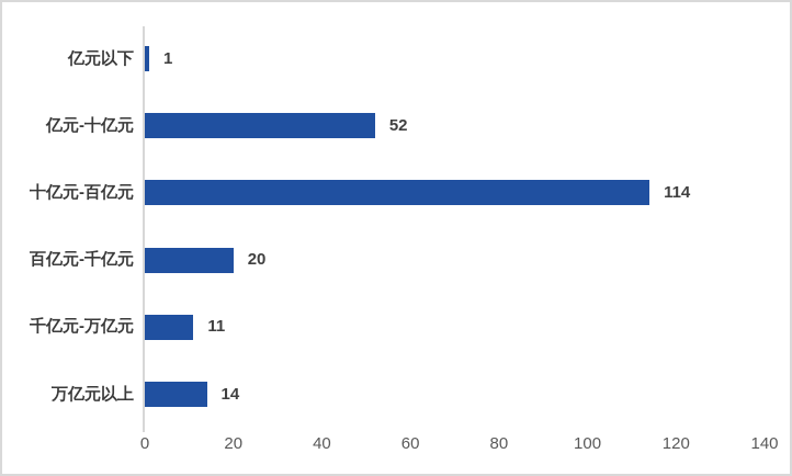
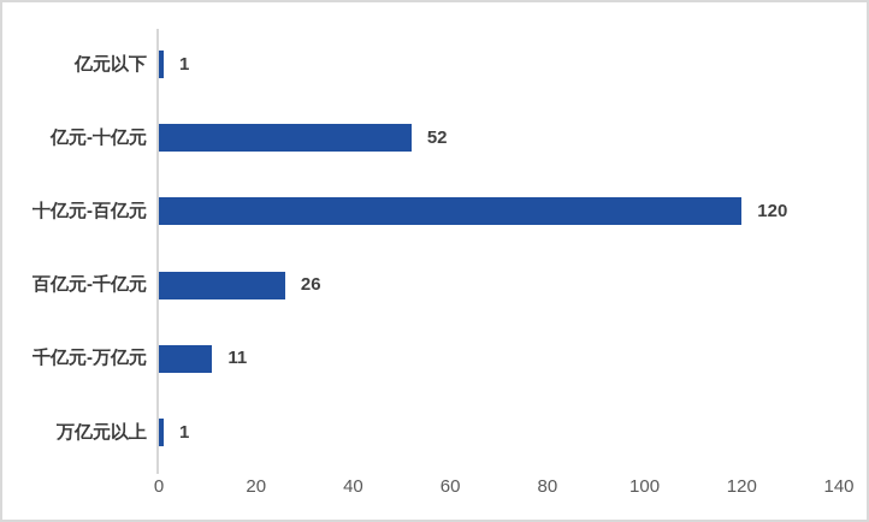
十亿元-百亿元: 114 -> 120
百亿元-千亿元: 20 -> 26
万亿元以上: 14 -> 1
